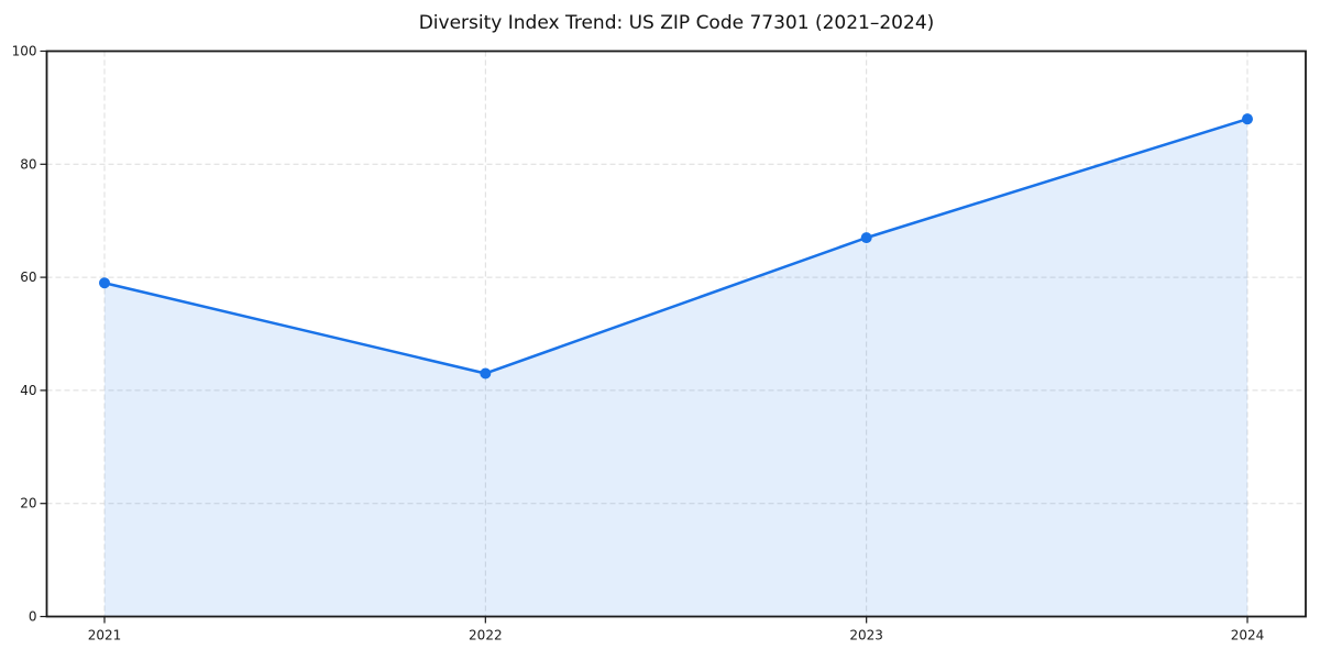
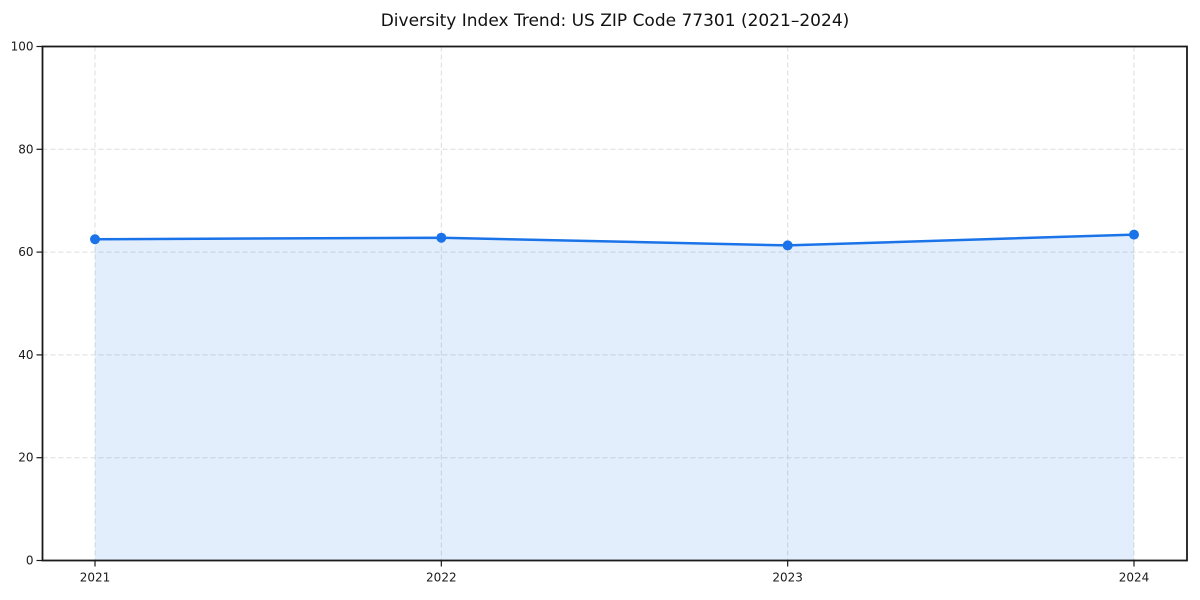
2021: 59 -> 62
2022: 43 -> 63
2023: 67 -> 61
2024: 88 -> 63
